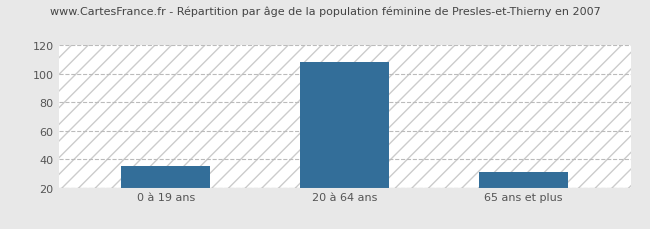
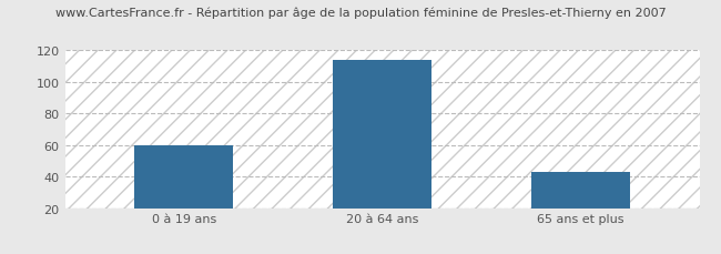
0 à 19 ans: 35 -> 60
20 à 64 ans: 108 -> 114
65 ans et plus: 31 -> 43
